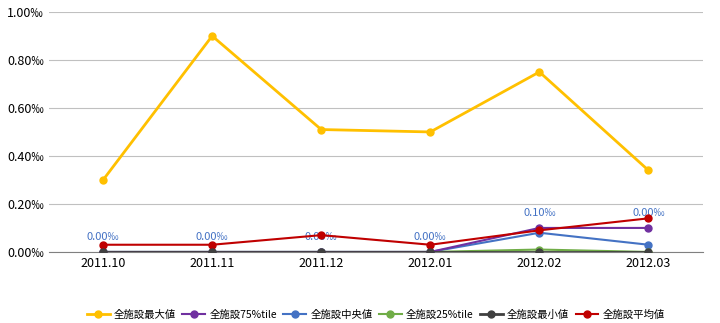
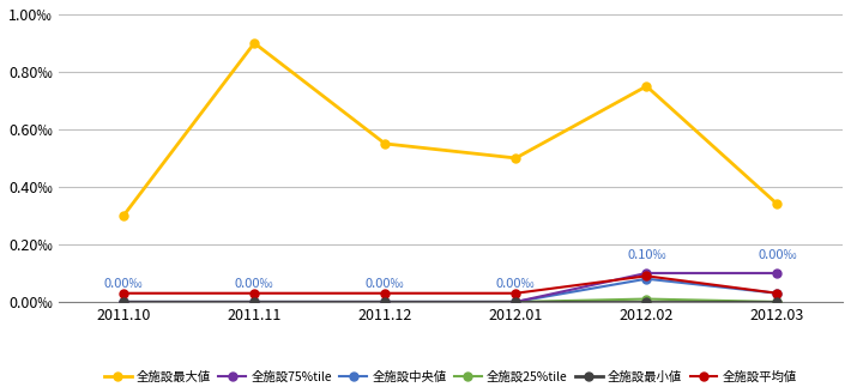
全施設最大値/2011.12: 0.51‰ -> 0.55‰
全施設平均値/2011.12: 0.07‰ -> 0.03‰
全施設平均値/2012.03: 0.14‰ -> 0.03‰
